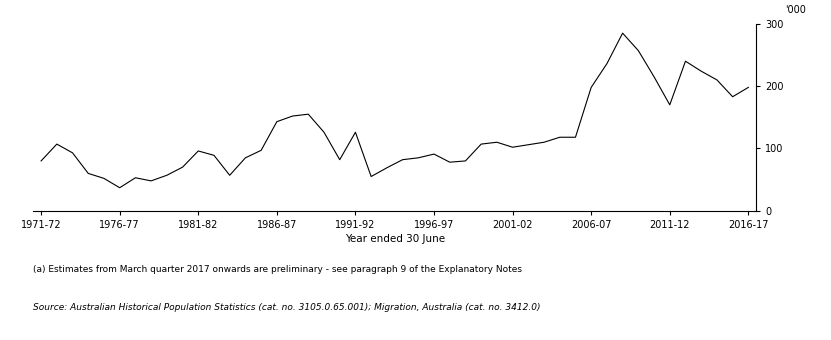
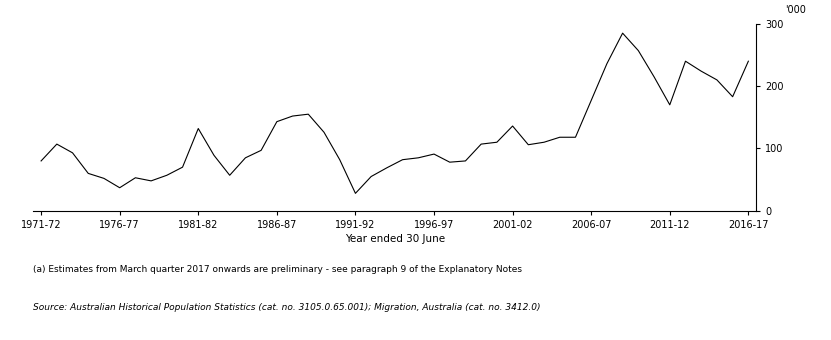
1981-82: 96 -> 132
1991-92: 126 -> 28
2001-02: 102 -> 136
2006-07: 198 -> 177
2016-17: 198 -> 240
